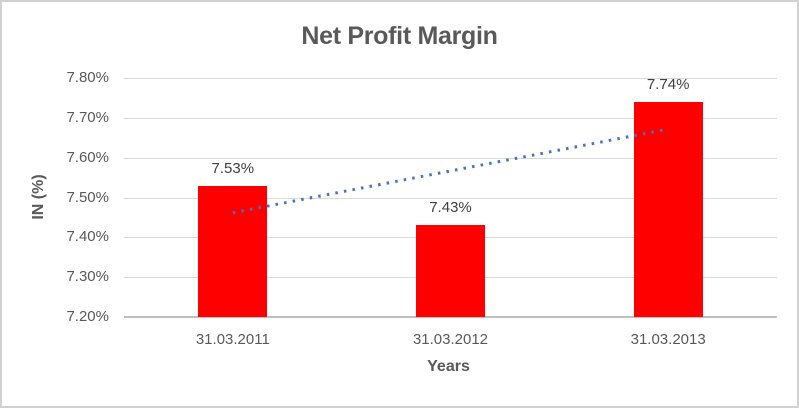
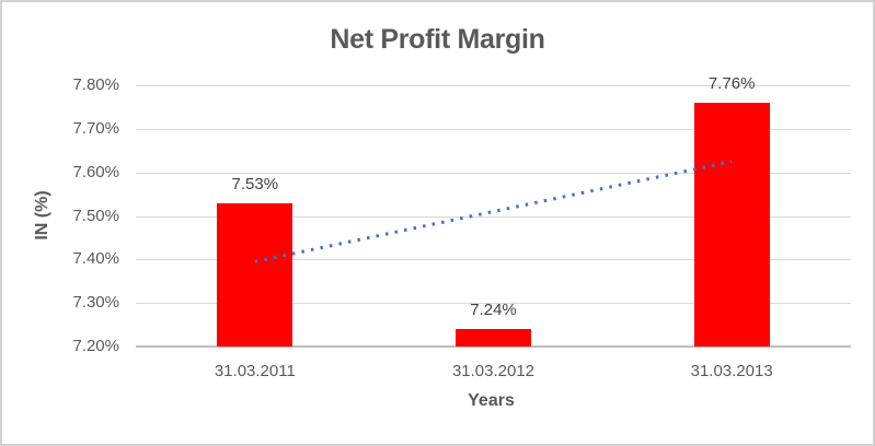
31.03.2012: 7.43% -> 7.24%
31.03.2013: 7.74% -> 7.76%
